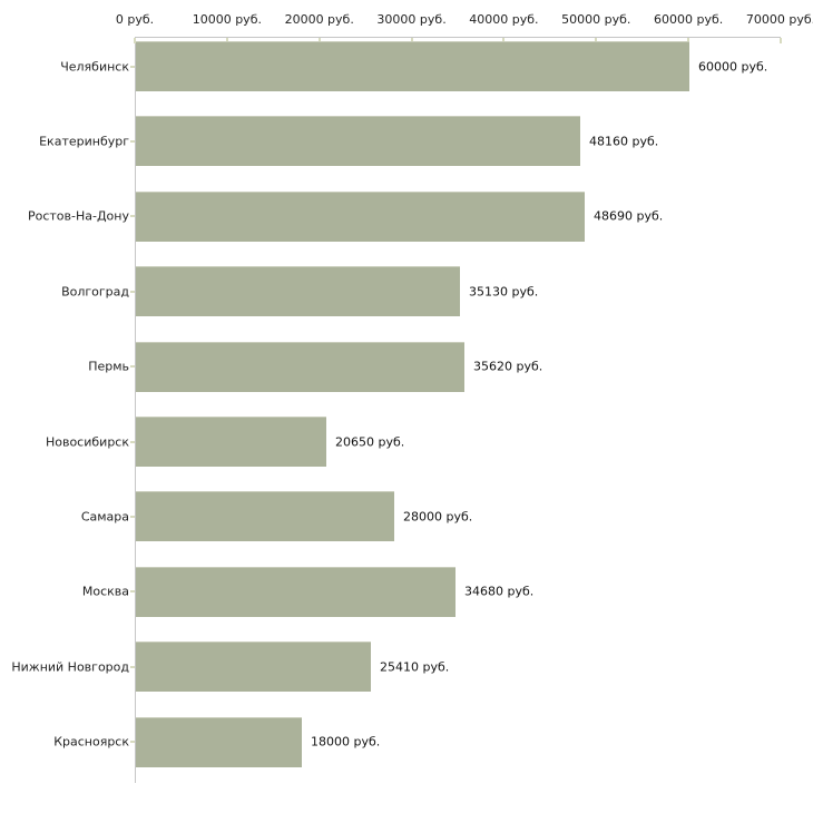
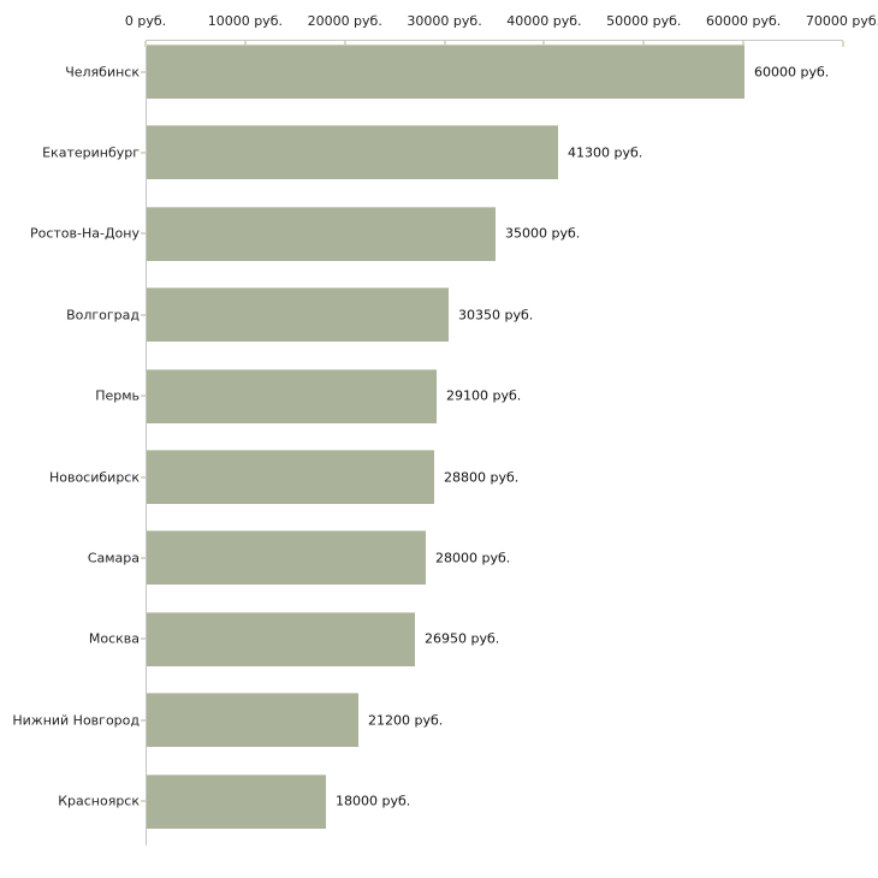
Екатеринбург: 48160 -> 41300
Ростов-На-Дону: 48690 -> 35000
Волгоград: 35130 -> 30350
Пермь: 35620 -> 29100
Новосибирск: 20650 -> 28800
Москва: 34680 -> 26950
Нижний Новгород: 25410 -> 21200
